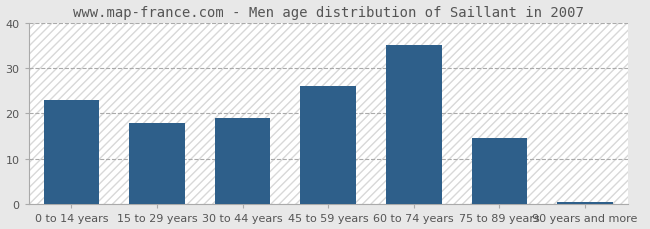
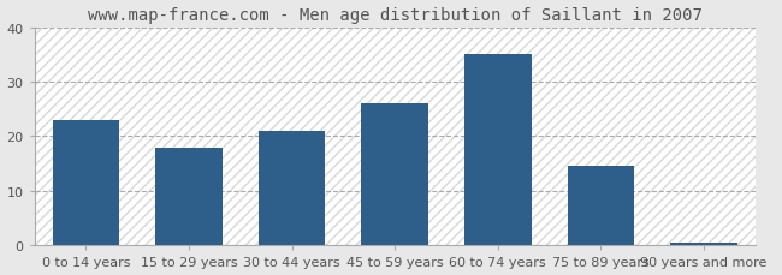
30 to 44 years: 19.0 -> 21.0
